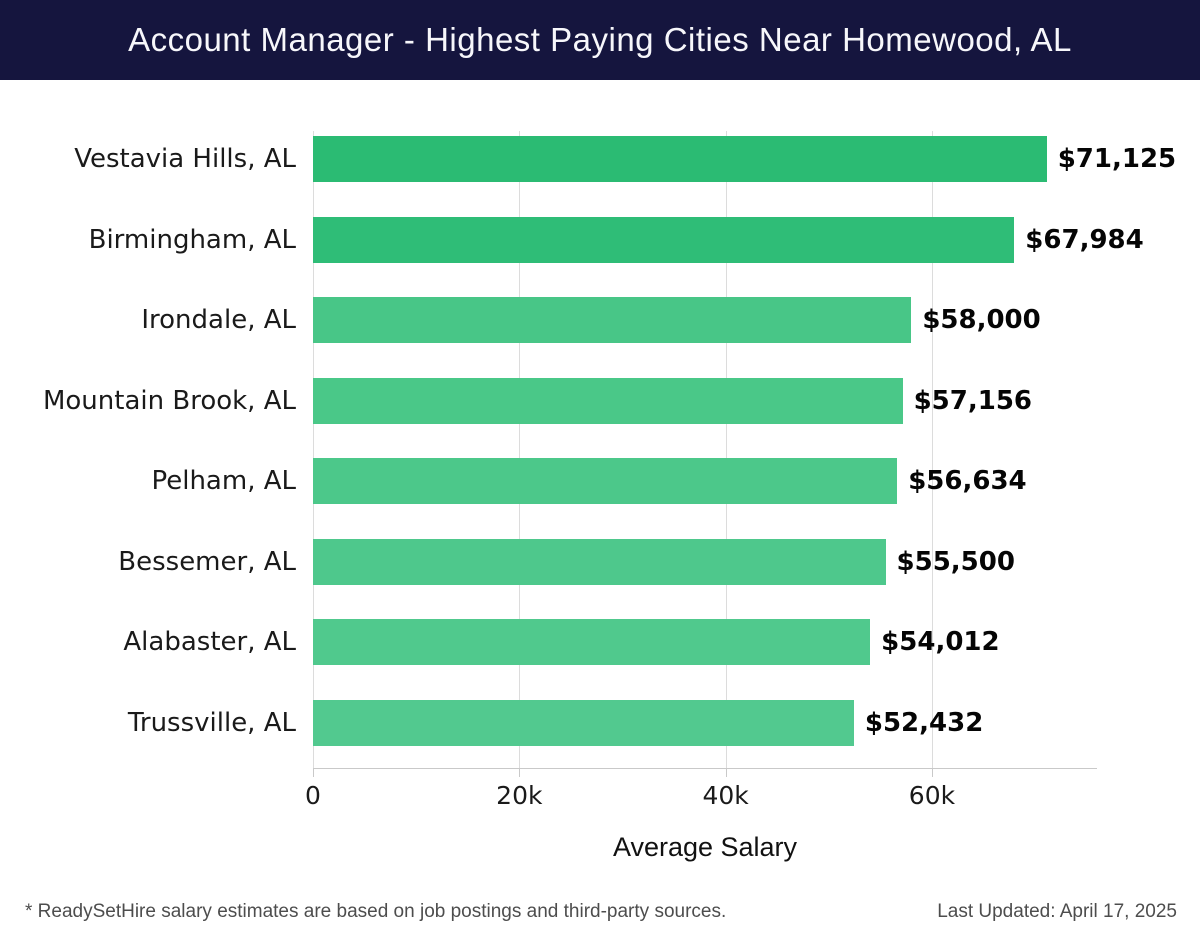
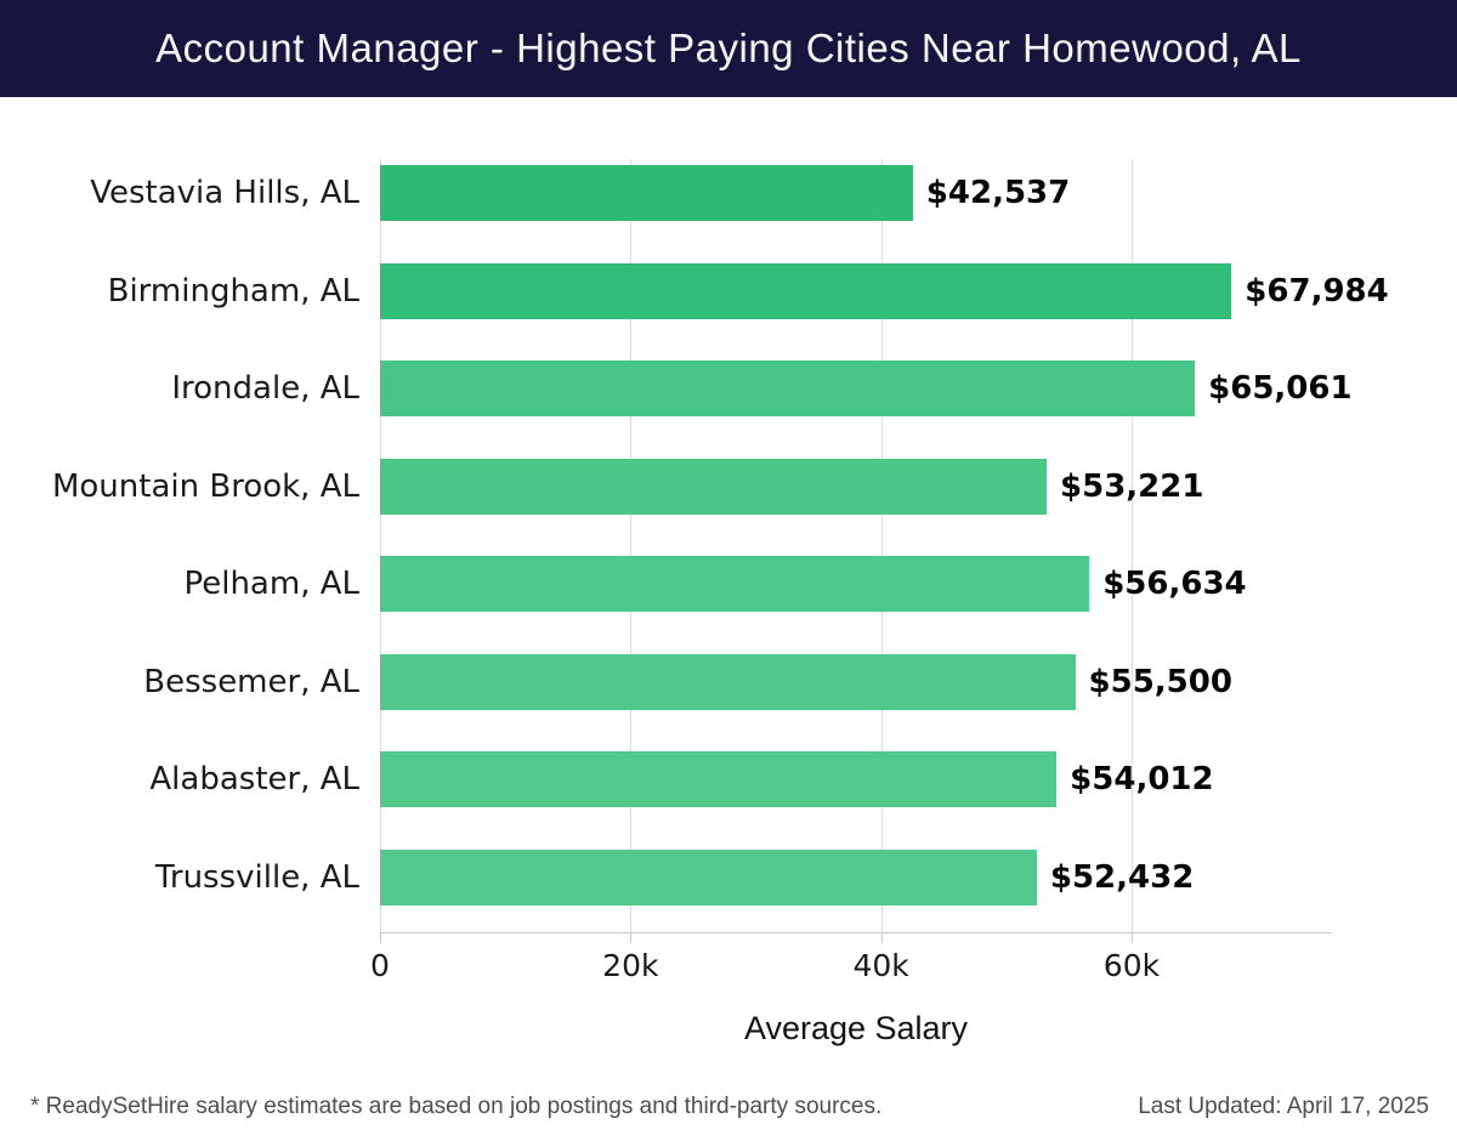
Vestavia Hills, AL: $71,125 -> $42,537
Irondale, AL: $58,000 -> $65,061
Mountain Brook, AL: $57,156 -> $53,221
